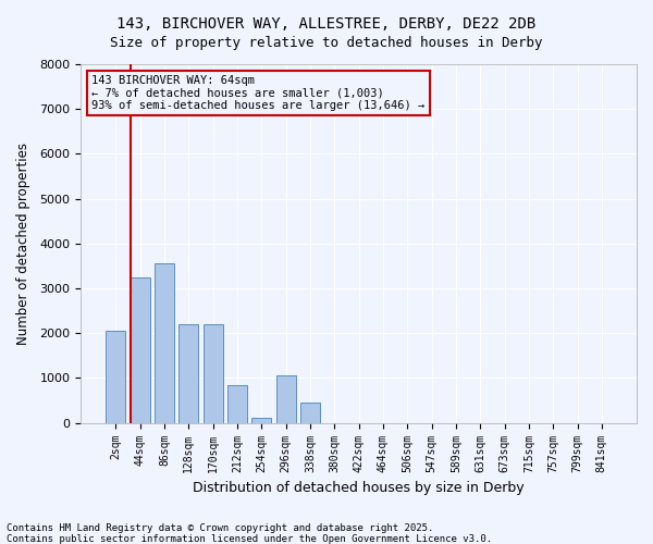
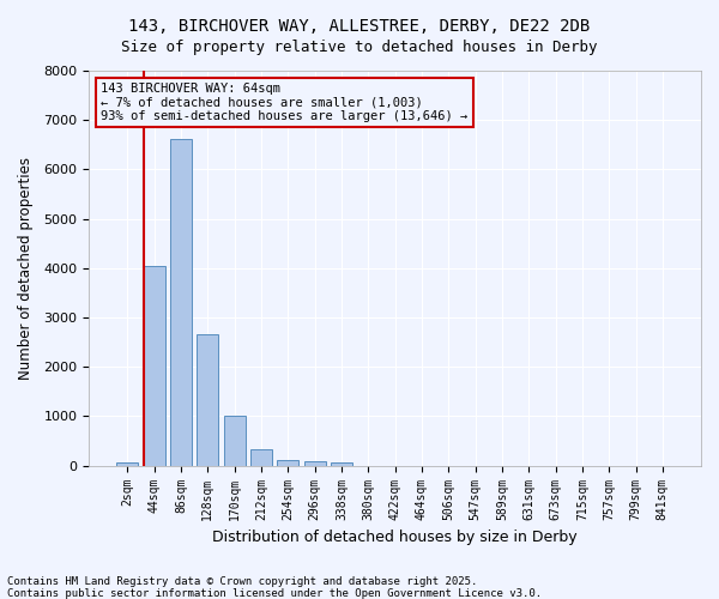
2sqm: 2050 -> 60
44sqm: 3250 -> 4050
86sqm: 3550 -> 6620
128sqm: 2200 -> 2650
170sqm: 2200 -> 1000
212sqm: 850 -> 340
296sqm: 1050 -> 100
338sqm: 450 -> 60
